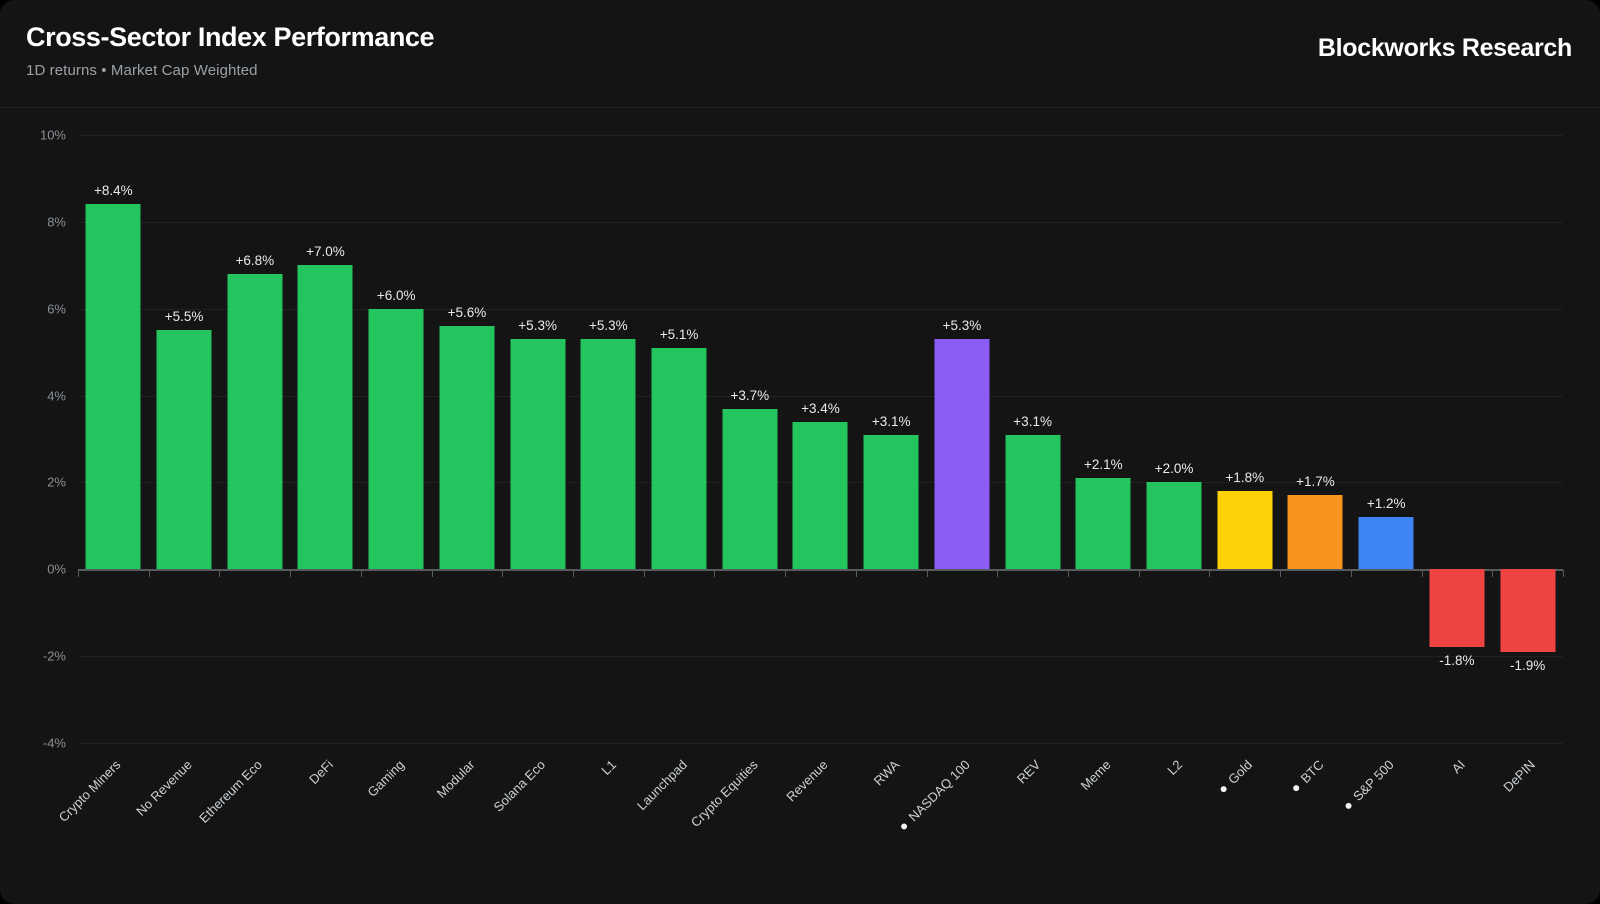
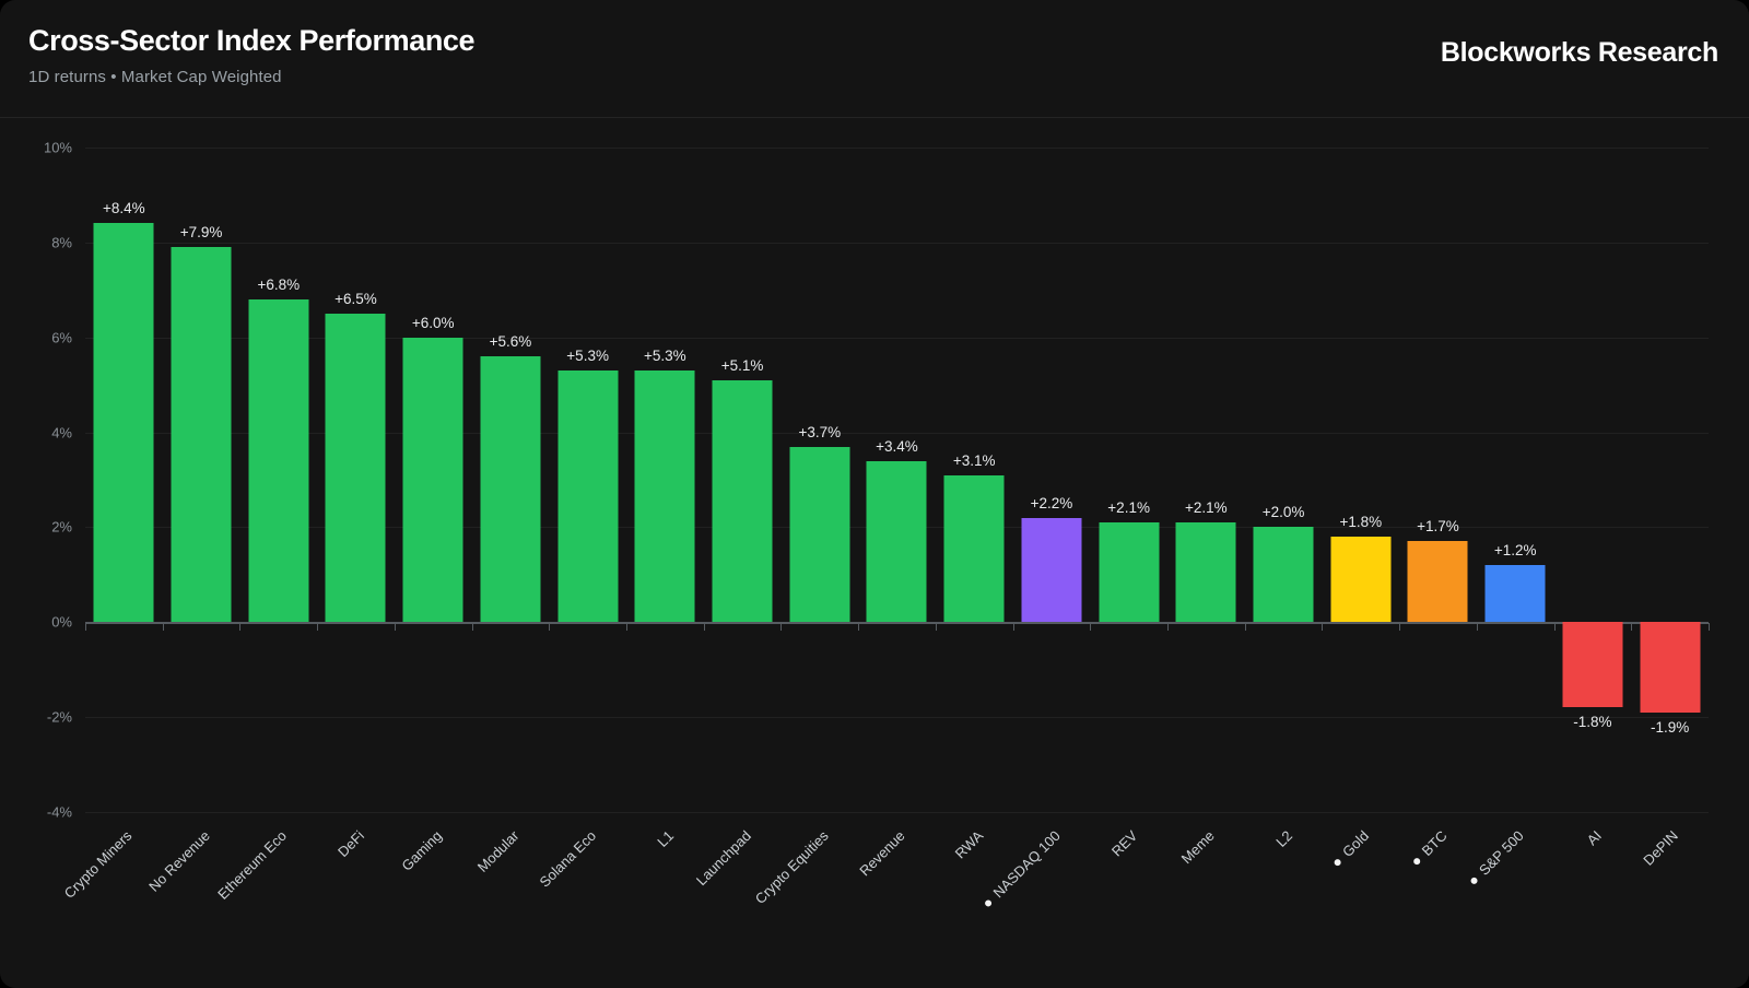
No Revenue: +5.5% -> +7.9%
DeFi: +7.0% -> +6.5%
NASDAQ 100: +5.3% -> +2.2%
REV: +3.1% -> +2.1%
